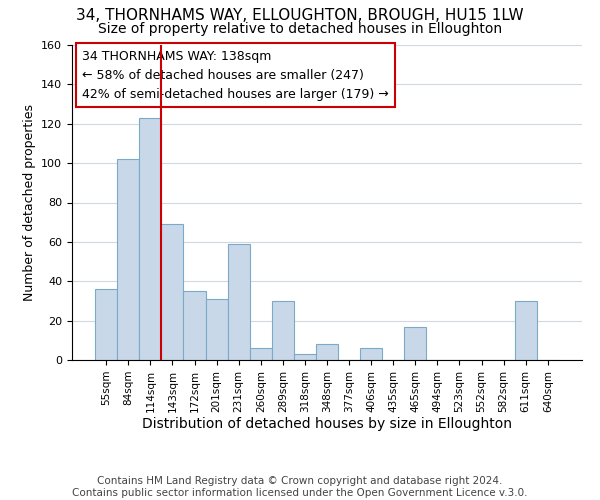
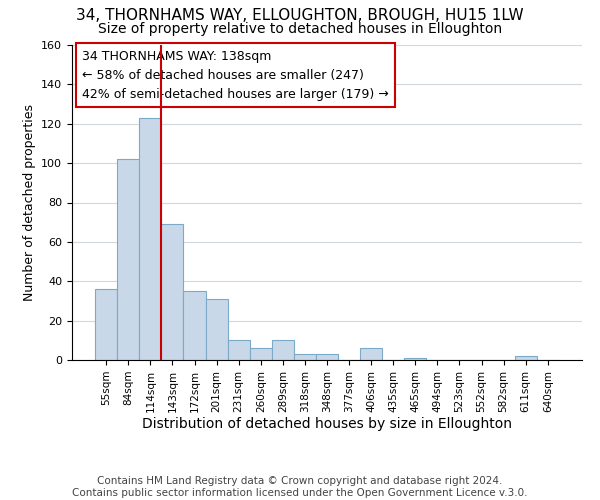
231sqm: 59 -> 10
289sqm: 30 -> 10
348sqm: 8 -> 3
465sqm: 17 -> 1
611sqm: 30 -> 2
